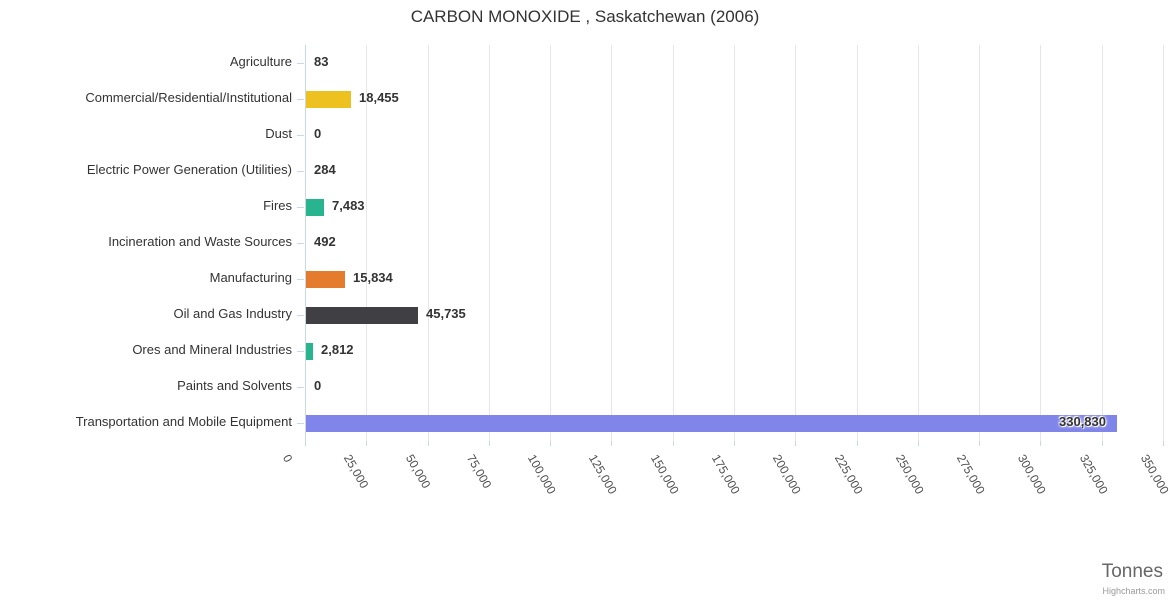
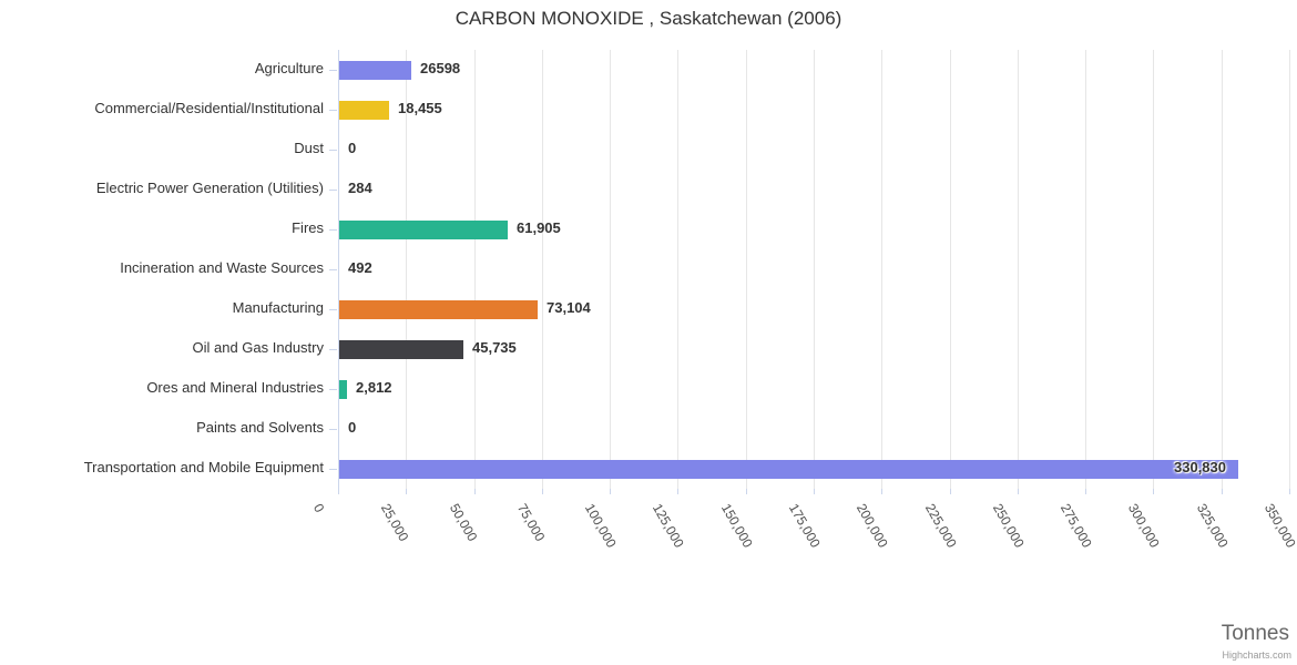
Agriculture: 83 -> 26598
Fires: 7,483 -> 61,905
Manufacturing: 15,834 -> 73,104
